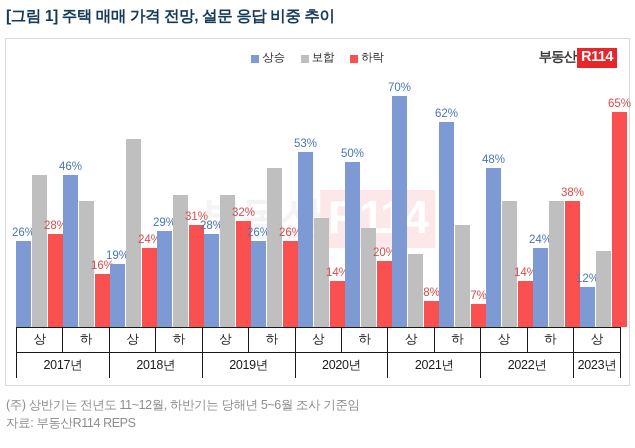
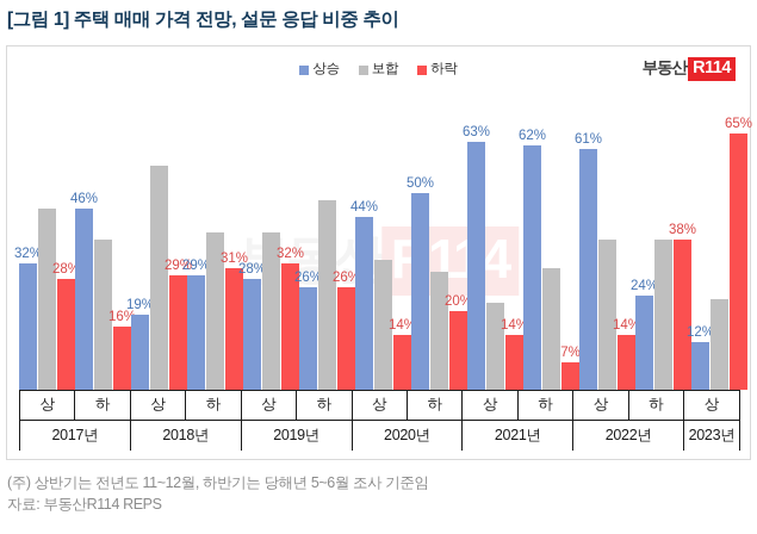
상승/2017년 상: 26% -> 32%
하락/2018년 상: 24% -> 29%
상승/2020년 상: 53% -> 44%
상승/2021년 상: 70% -> 63%
하락/2021년 상: 8% -> 14%
상승/2022년 상: 48% -> 61%
